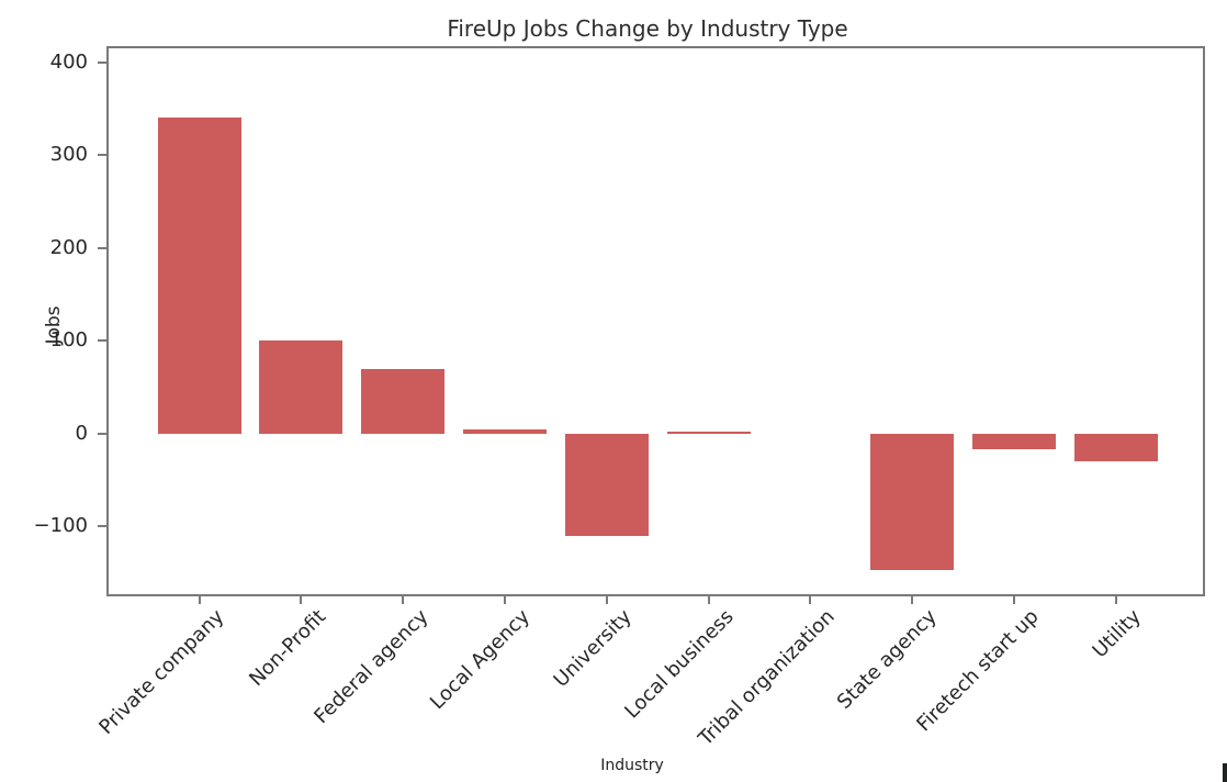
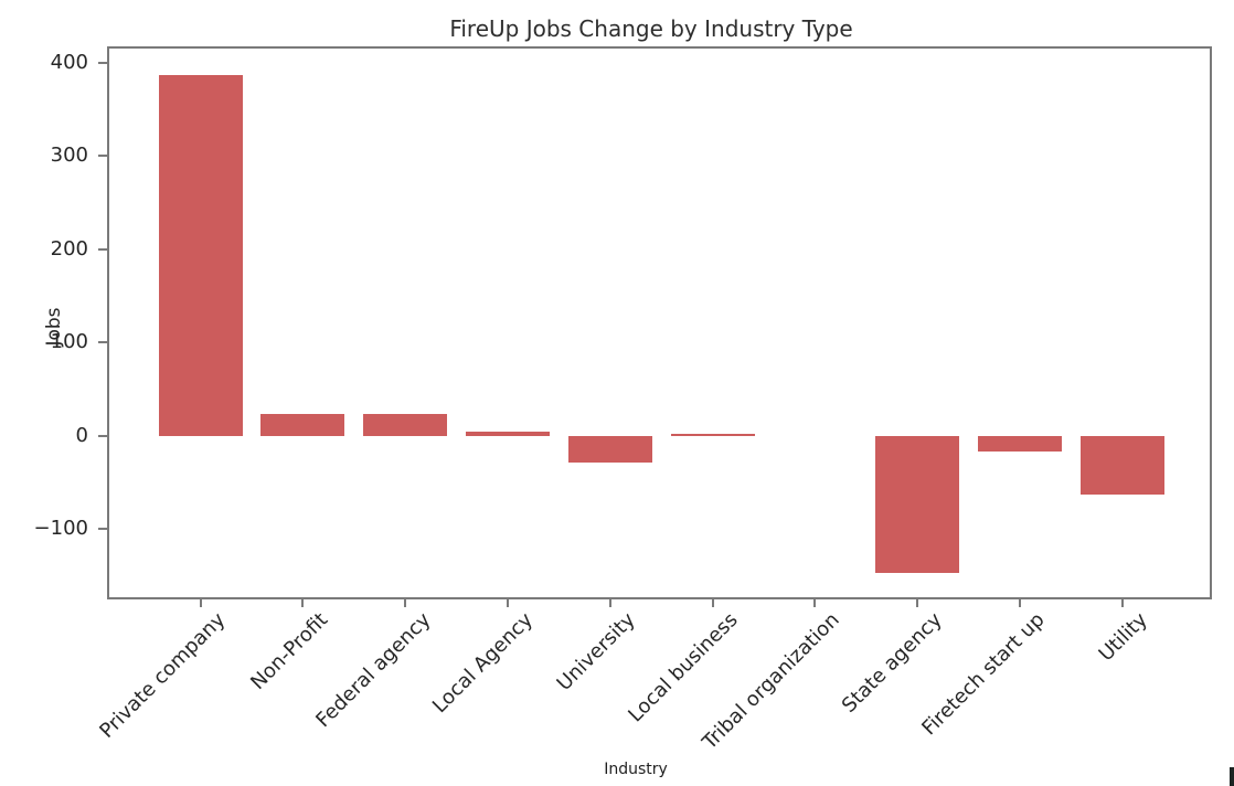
Private company: 340 -> 390
Non-Profit: 100 -> 20
Federal agency: 70 -> 20
University: -110 -> -30
Utility: -30 -> -60
